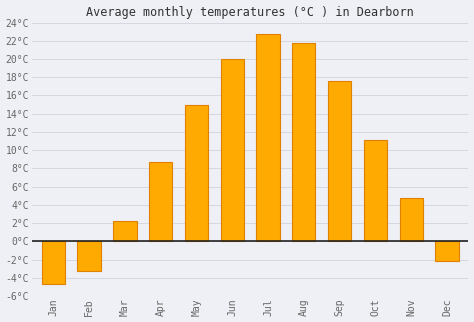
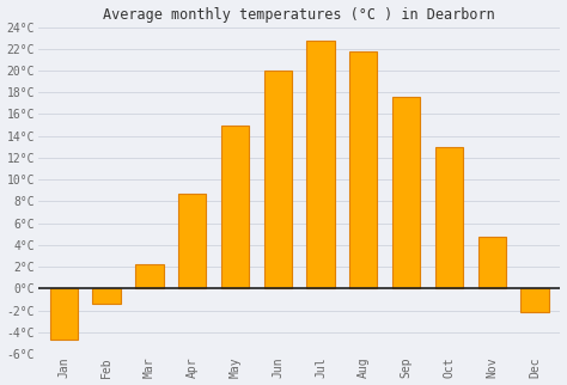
Feb: -3.3°C -> -1.4°C
Oct: 11.1°C -> 13.0°C
